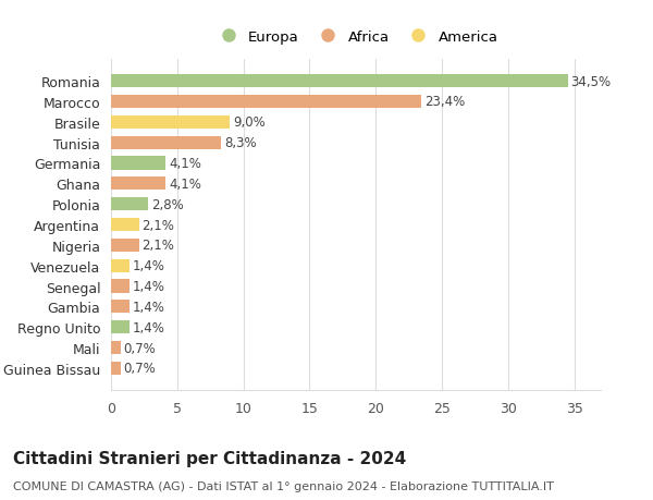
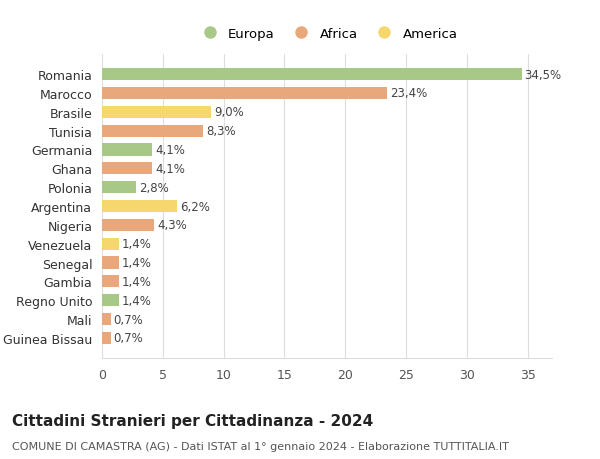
Argentina: 2,1% -> 6,2%
Nigeria: 2,1% -> 4,3%
